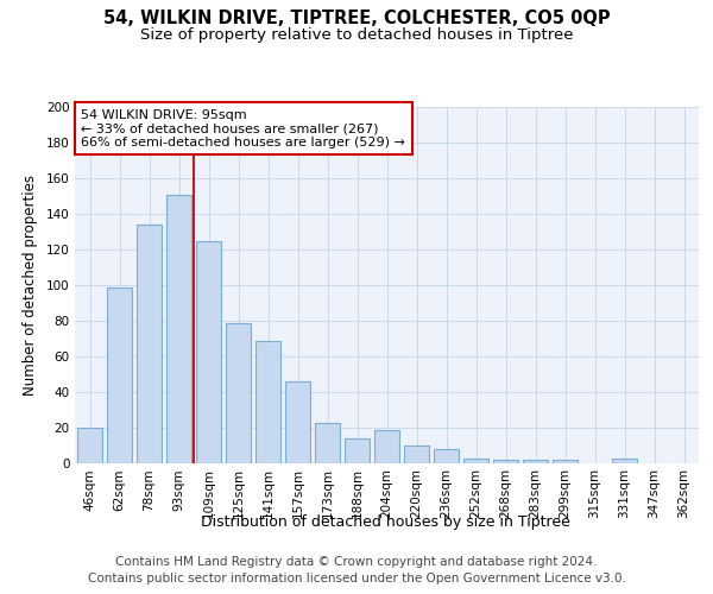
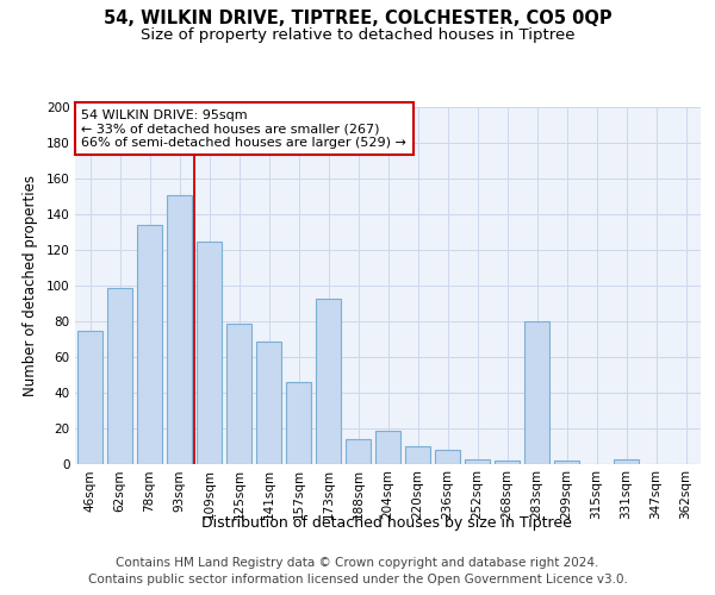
46sqm: 20 -> 75
173sqm: 23 -> 93
283sqm: 2 -> 80
